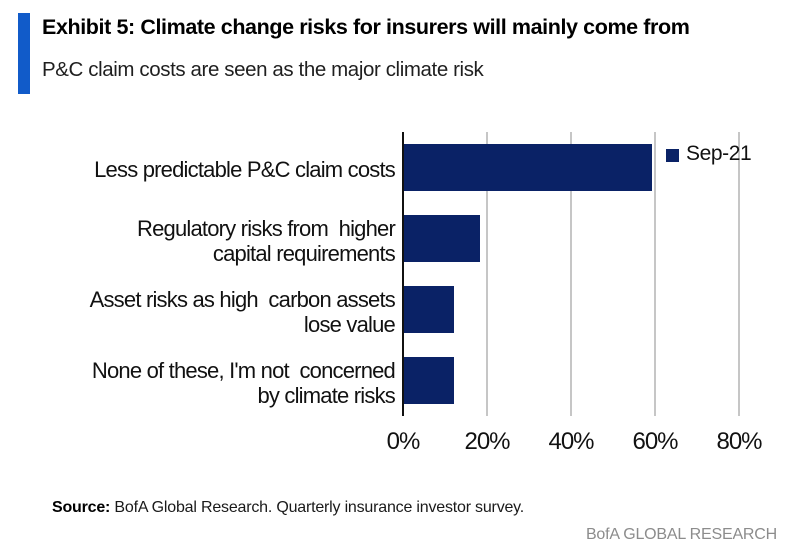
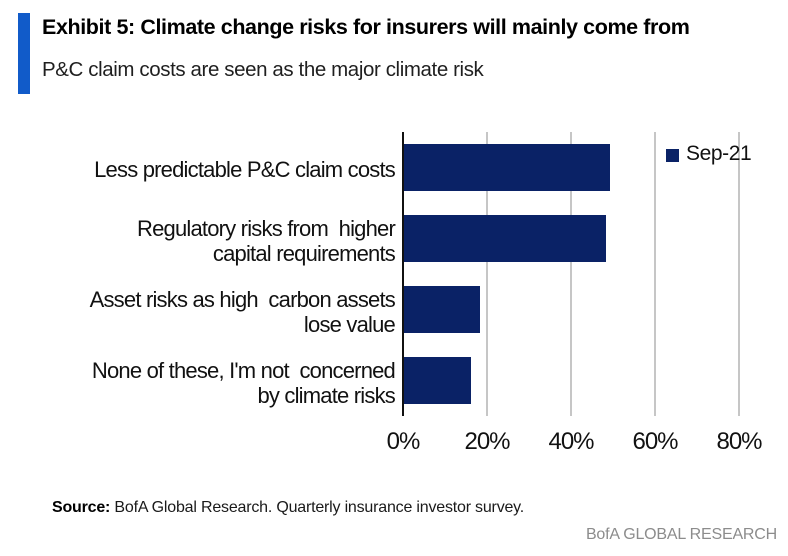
Less predictable P&C claim costs: 59% -> 49%
Regulatory risks from higher capital requirements: 18% -> 48%
Asset risks as high carbon assets lose value: 12% -> 18%
None of these, I'm not concerned by climate risks: 12% -> 16%
